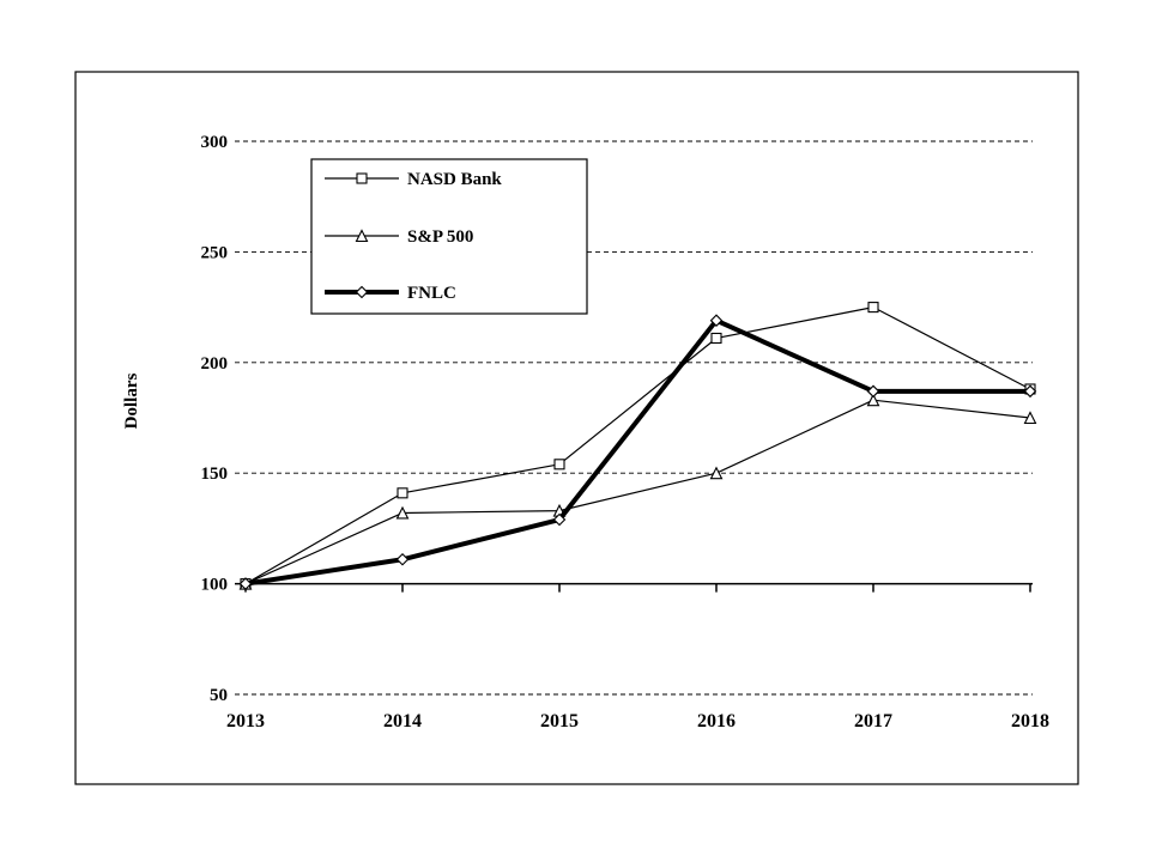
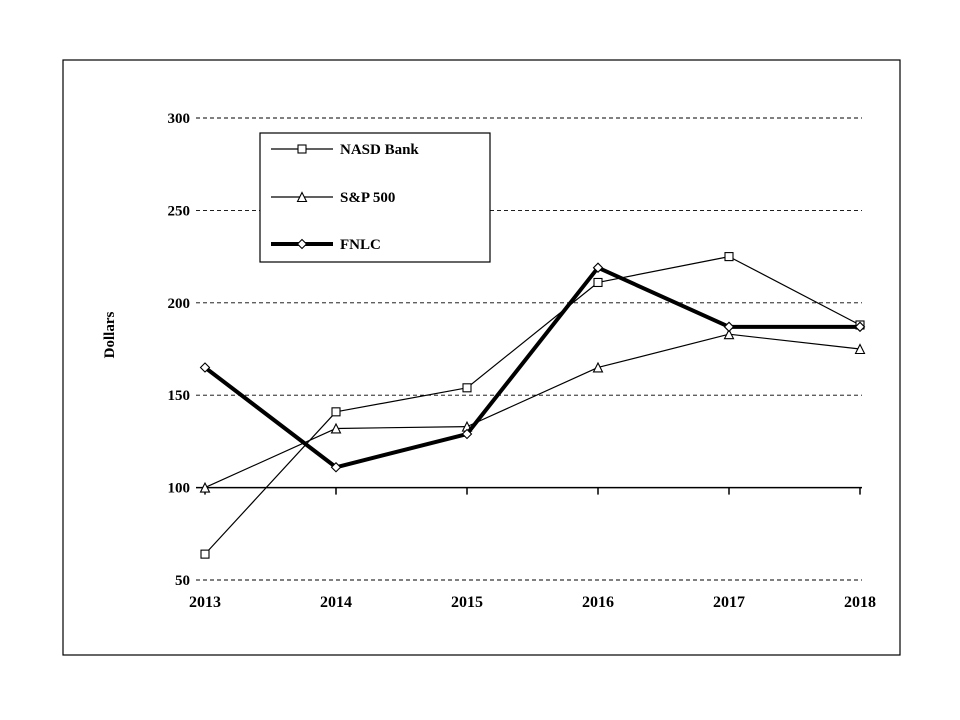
NASD Bank/2013: 100 -> 64
FNLC/2013: 100 -> 165
S&P 500/2016: 150 -> 165
